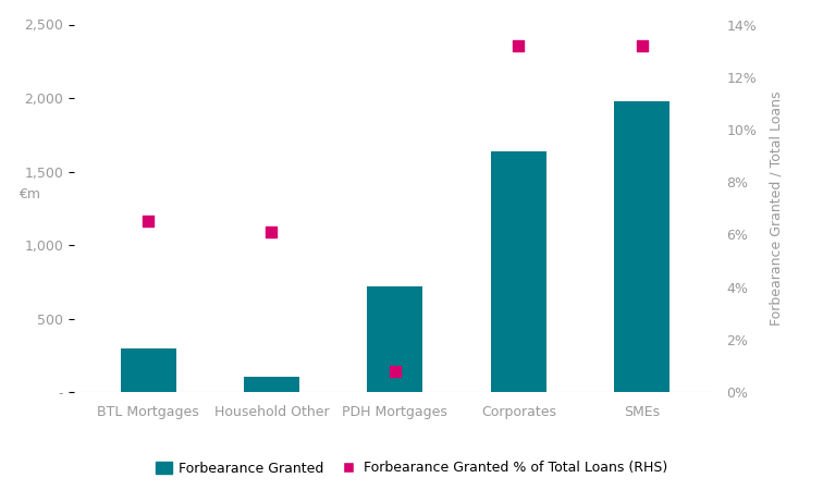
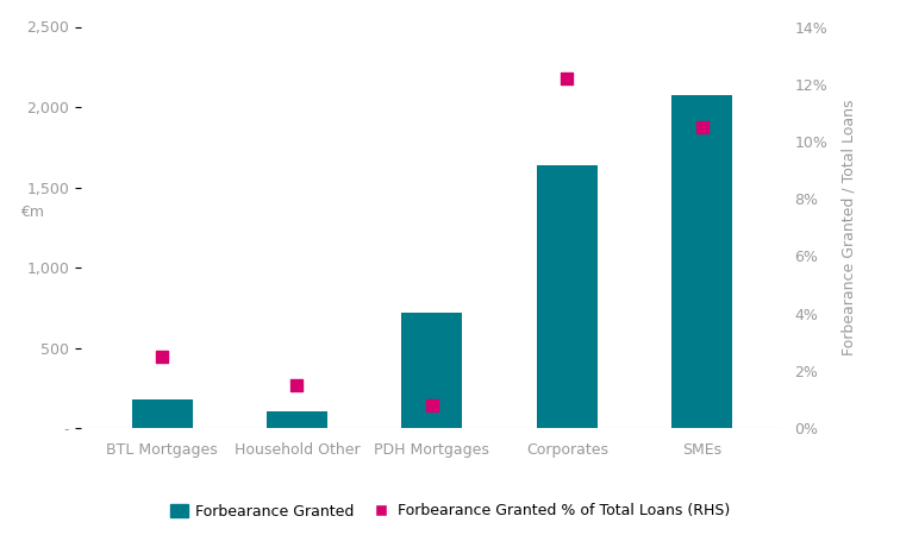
Forbearance Granted/BTL Mortgages: 300 -> 180
Forbearance Granted % of Total Loans (RHS)/BTL Mortgages: 6.5% -> 2.5%
Forbearance Granted % of Total Loans (RHS)/Household Other: 6.1% -> 1.5%
Forbearance Granted % of Total Loans (RHS)/Corporates: 13.2% -> 12.2%
Forbearance Granted/SMEs: 1,980 -> 2,080
Forbearance Granted % of Total Loans (RHS)/SMEs: 13.2% -> 10.5%
